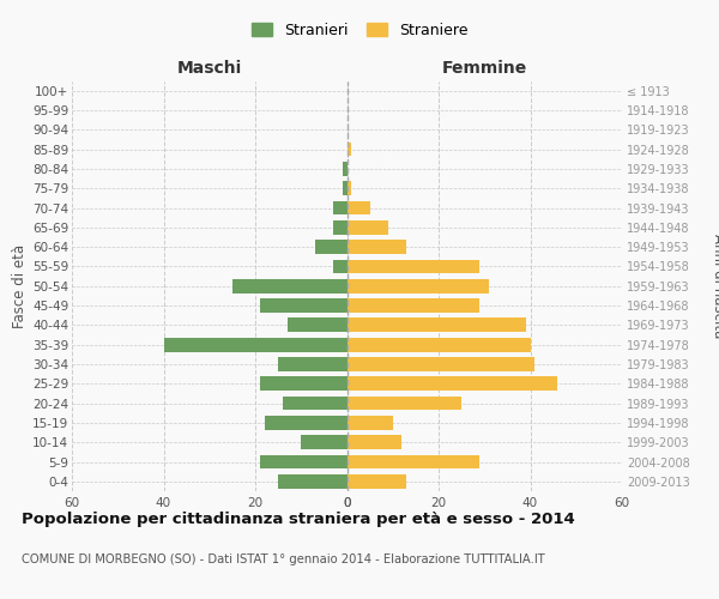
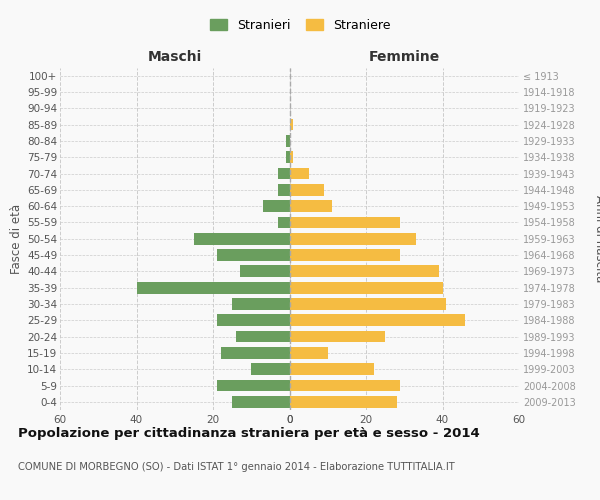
Femmine/1949-1953: 13 -> 11
Femmine/1959-1963: 31 -> 33
Femmine/1999-2003: 12 -> 22
Femmine/2009-2013: 13 -> 28
